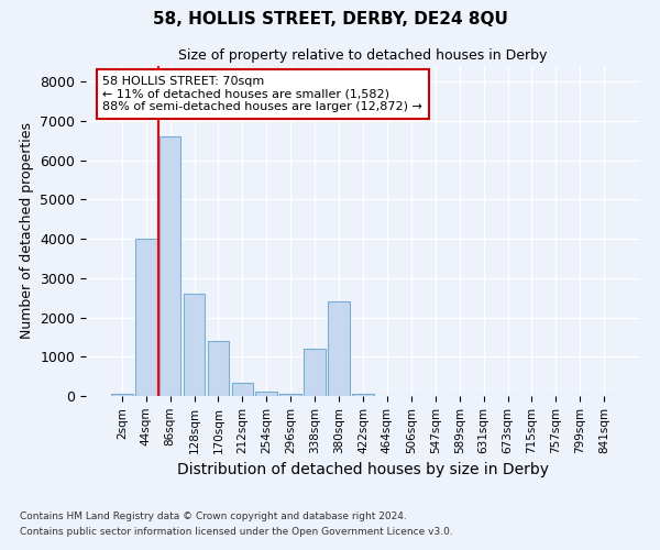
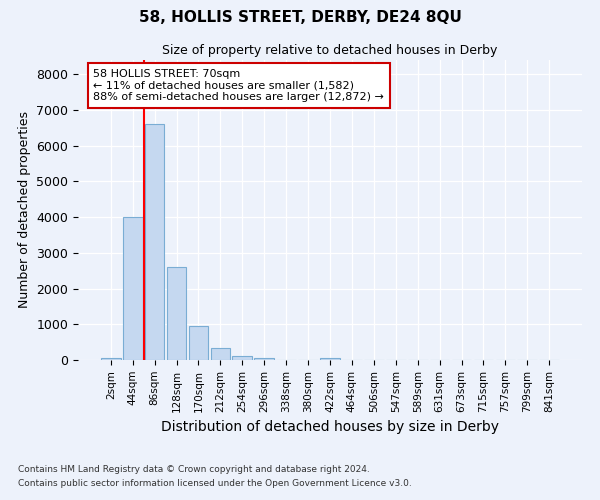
170sqm: 1400 -> 950
338sqm: 1200 -> 10
380sqm: 2400 -> 10
